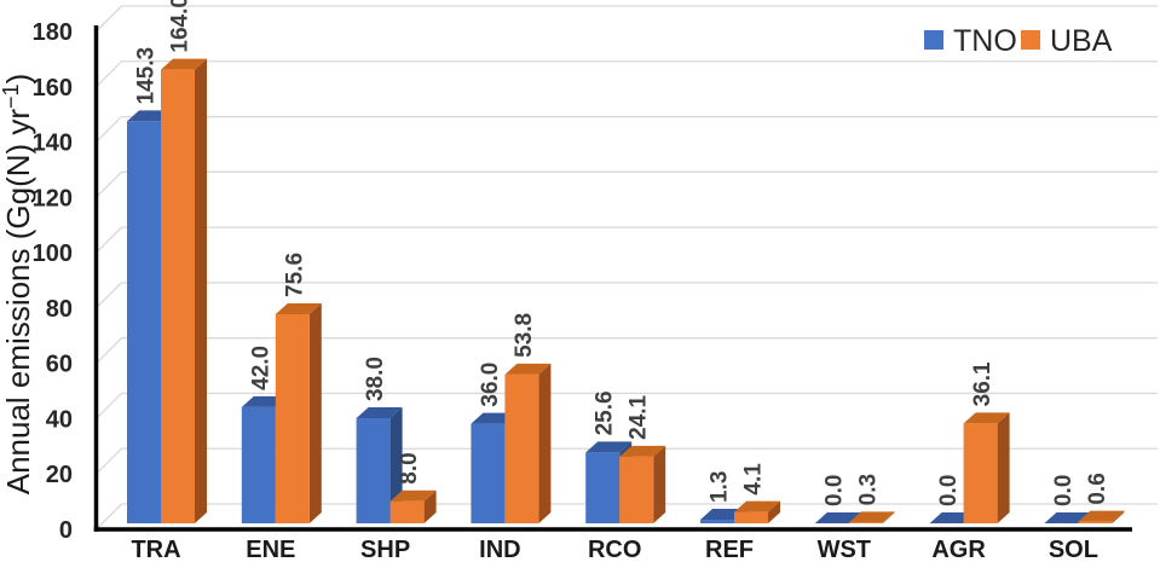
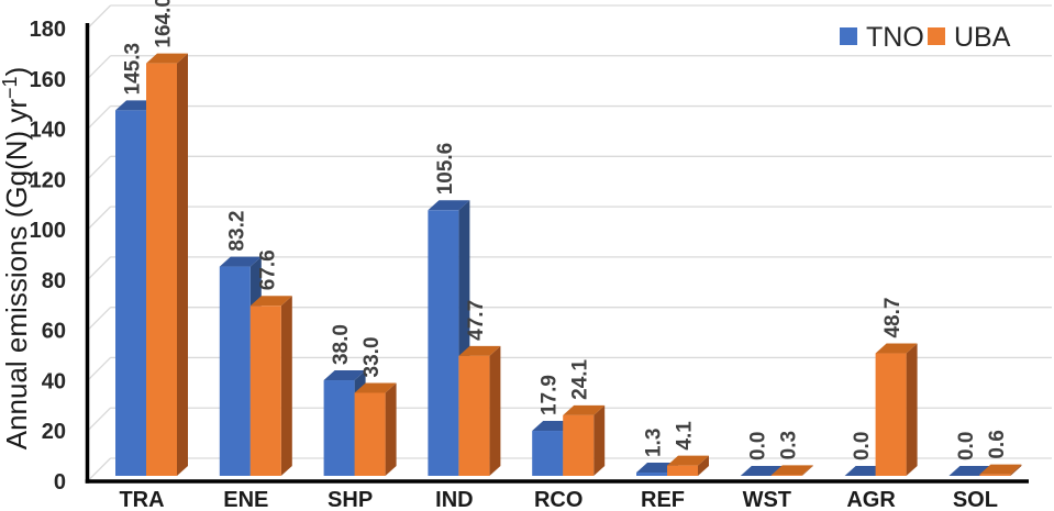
TNO/ENE: 42.0 -> 83.2
UBA/ENE: 75.6 -> 67.6
UBA/SHP: 8.0 -> 33.0
TNO/IND: 36.0 -> 105.6
UBA/IND: 53.8 -> 47.7
TNO/RCO: 25.6 -> 17.9
UBA/AGR: 36.1 -> 48.7
